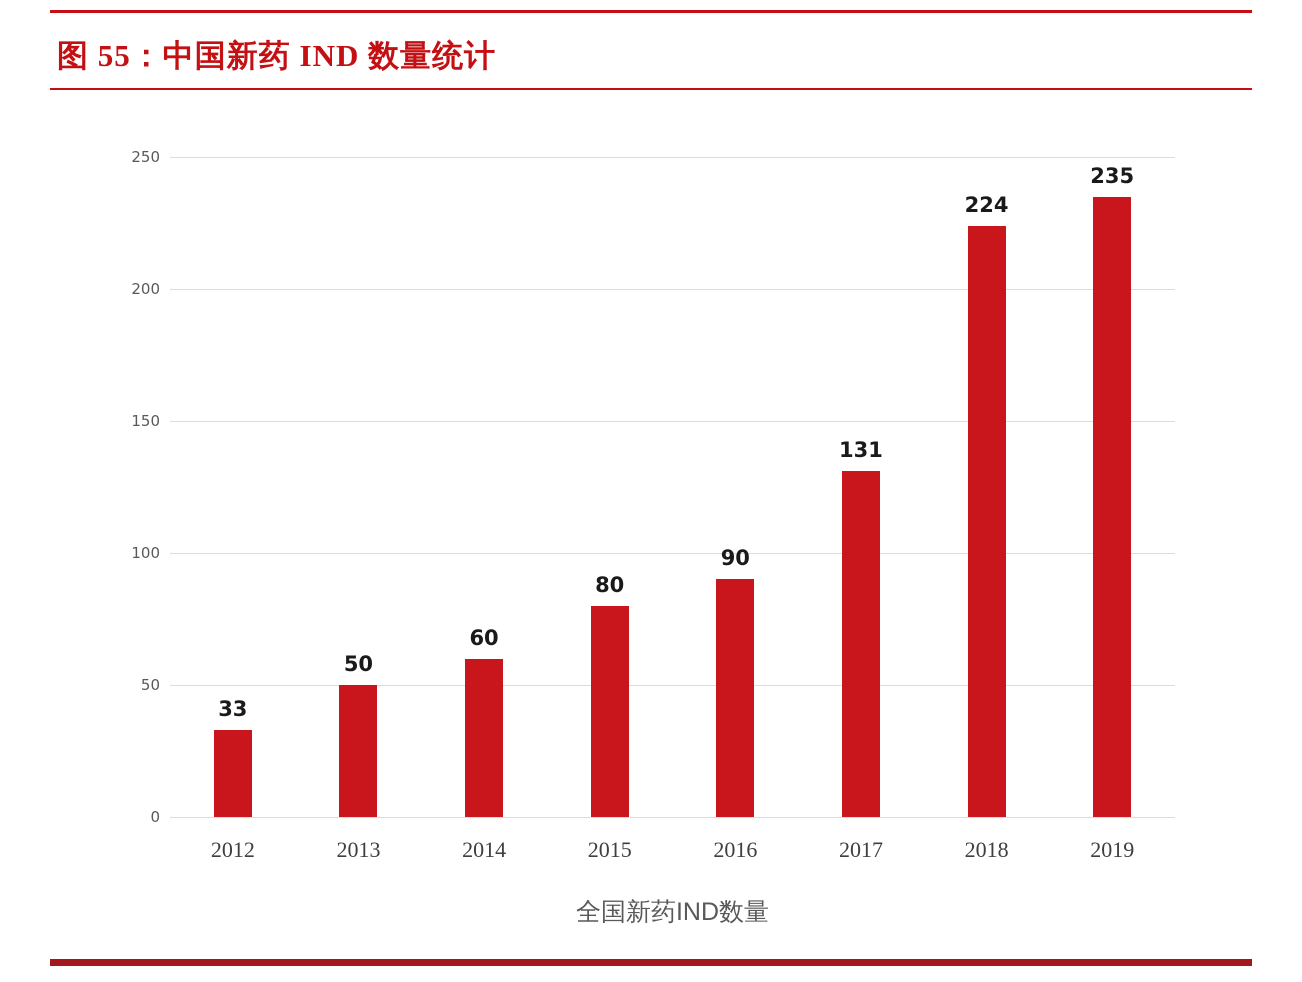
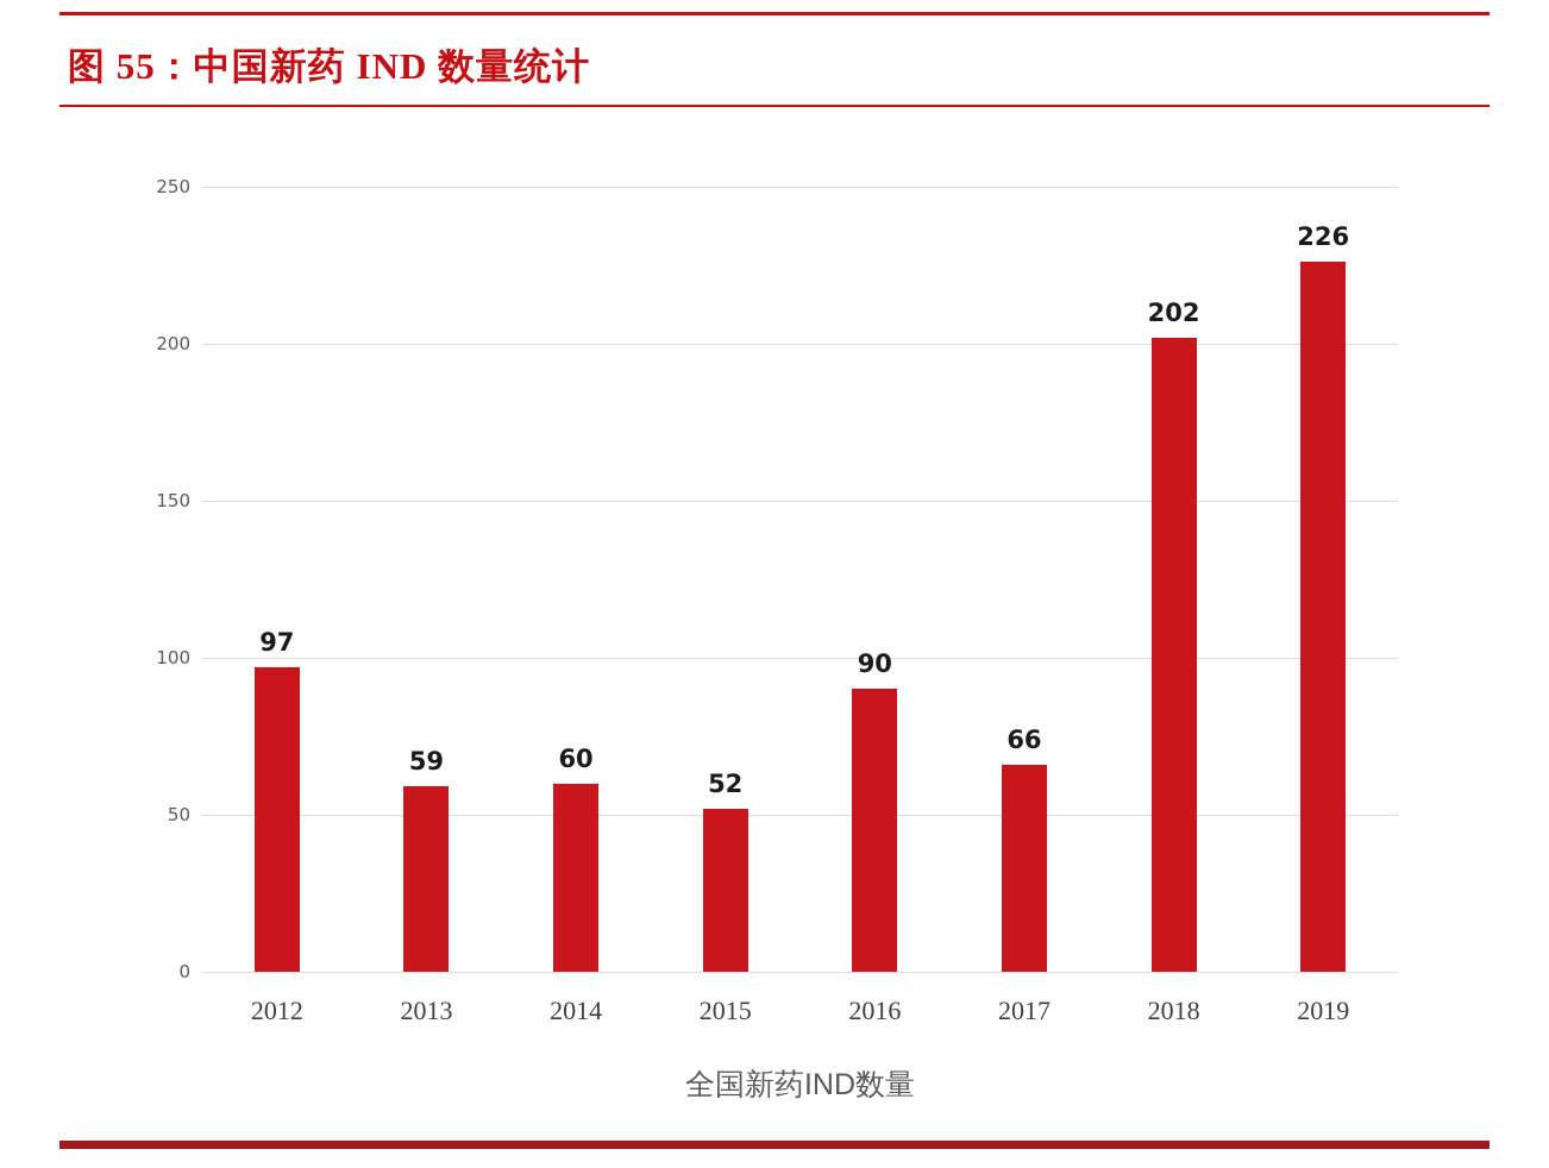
2012: 33 -> 97
2013: 50 -> 59
2015: 80 -> 52
2017: 131 -> 66
2018: 224 -> 202
2019: 235 -> 226
